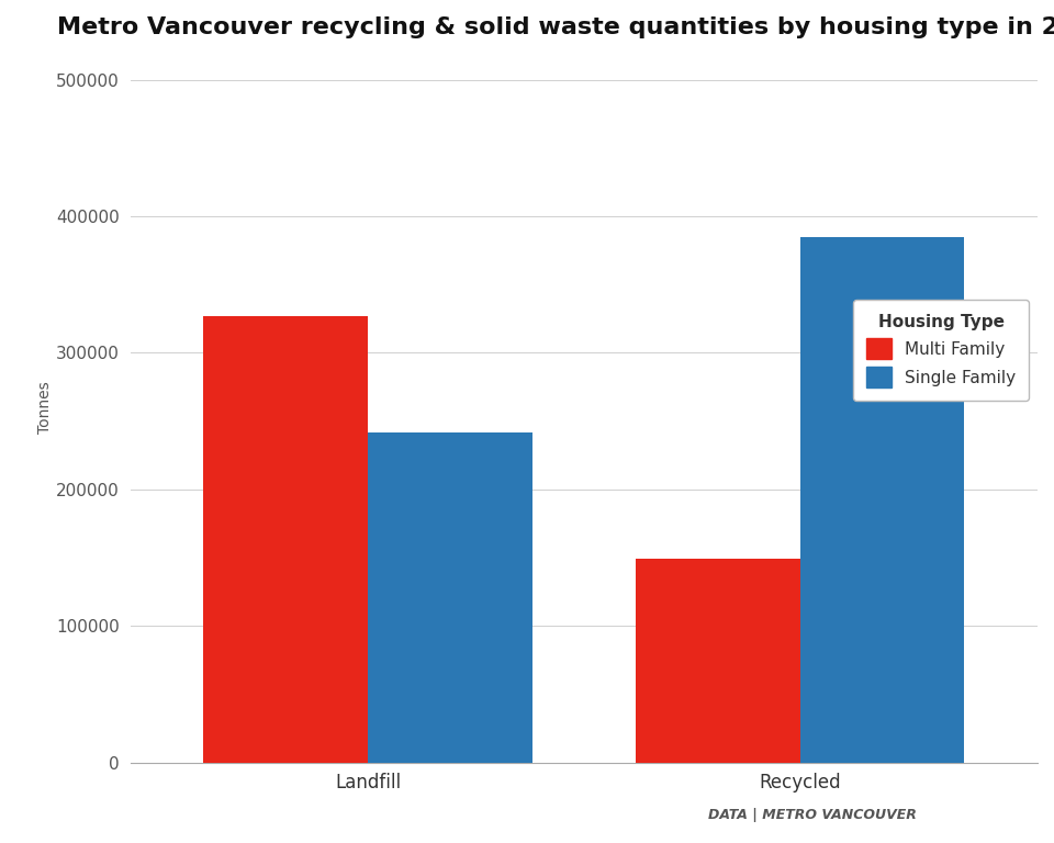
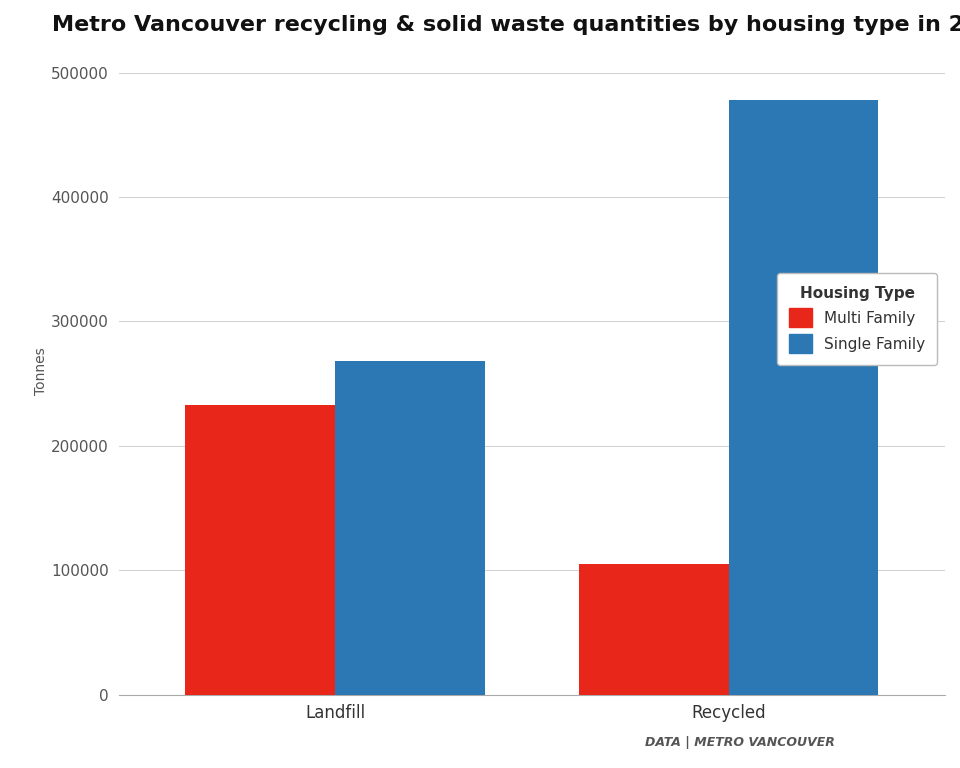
Multi Family/Landfill: 327000 -> 233000
Single Family/Landfill: 242000 -> 268000
Multi Family/Recycled: 149000 -> 105000
Single Family/Recycled: 385000 -> 478000
